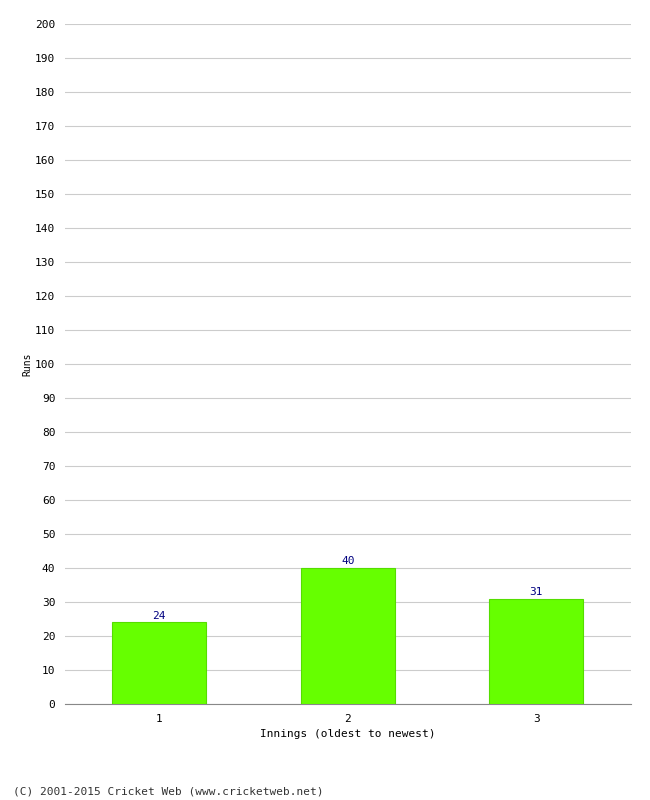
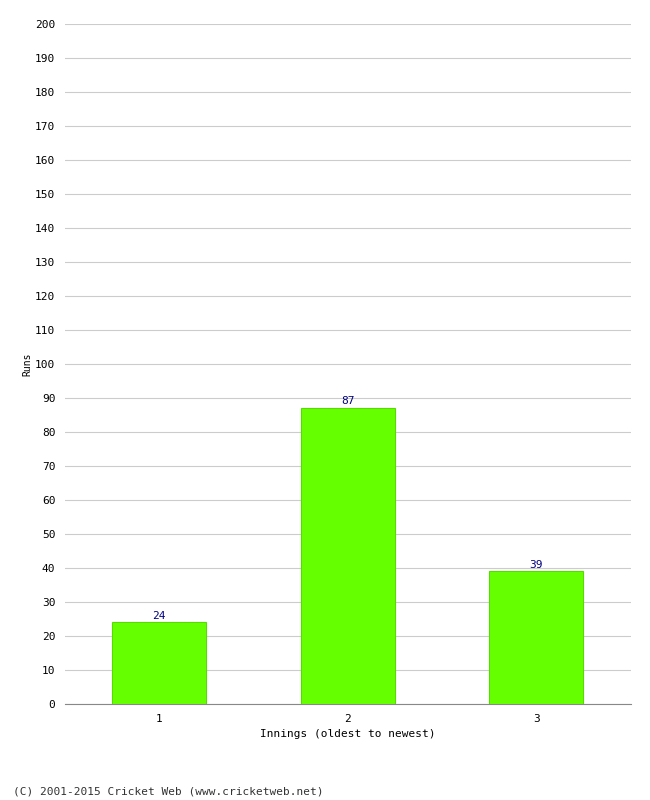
2: 40 -> 87
3: 31 -> 39
